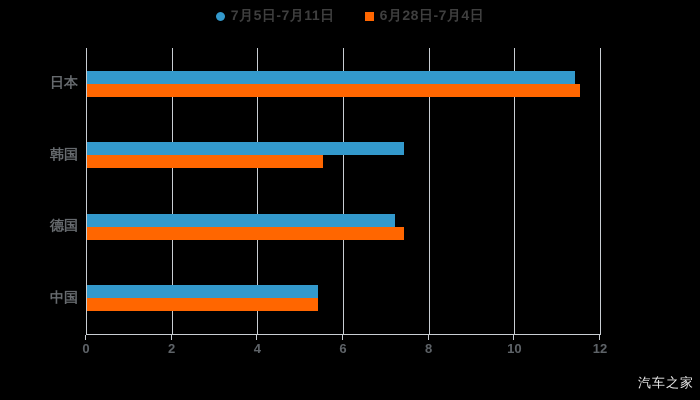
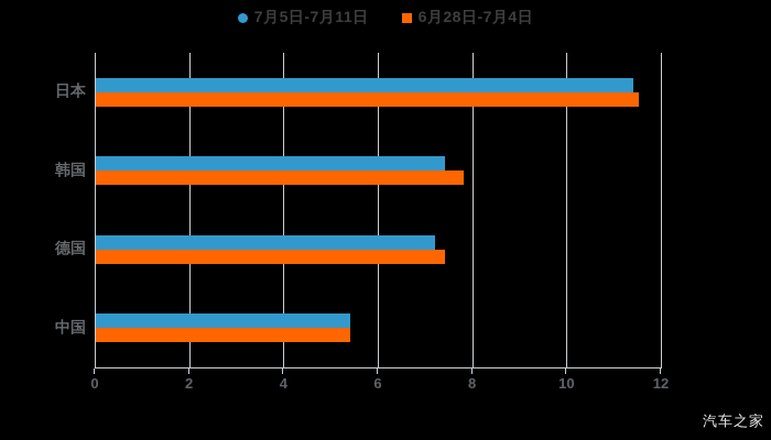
6月28日-7月4日/韩国: 5.5 -> 7.8
